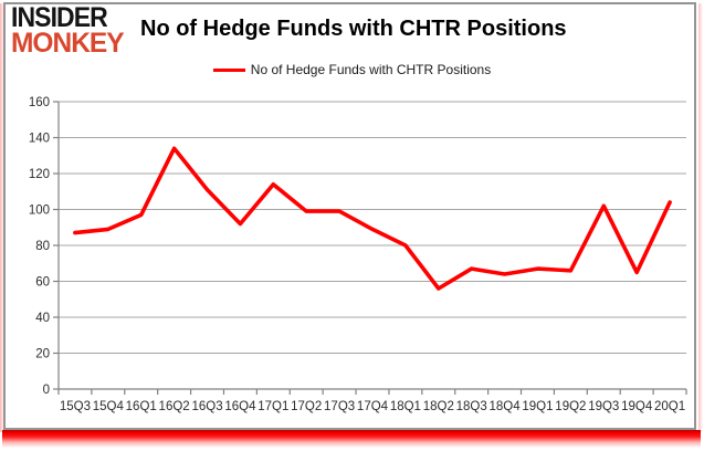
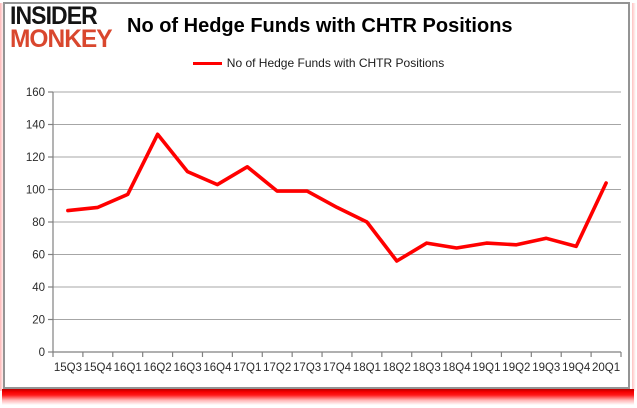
16Q4: 92 -> 103
19Q3: 102 -> 70
